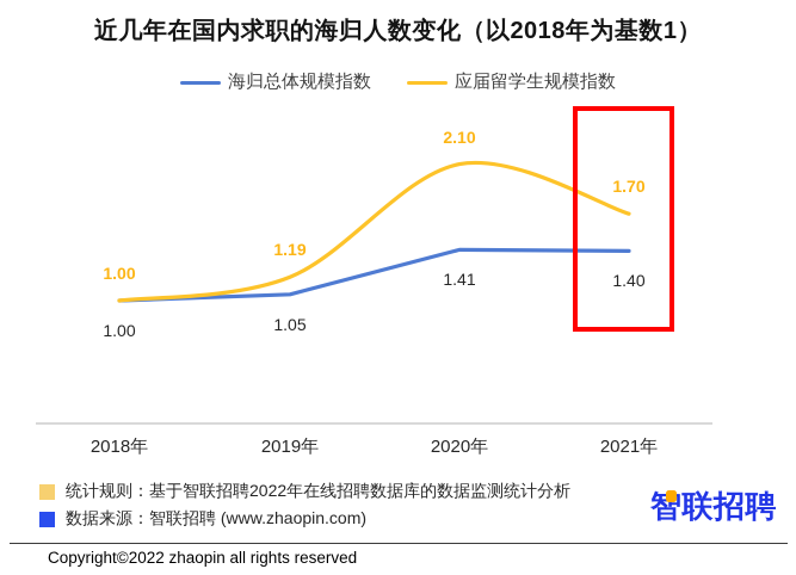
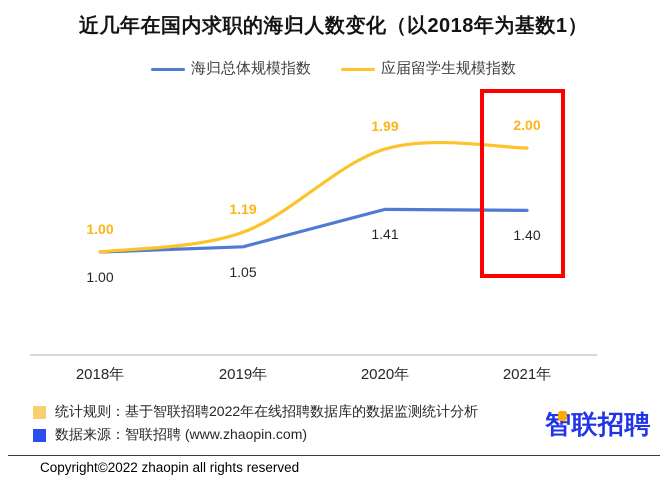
应届留学生规模指数/2020年: 2.10 -> 1.99
应届留学生规模指数/2021年: 1.70 -> 2.00
